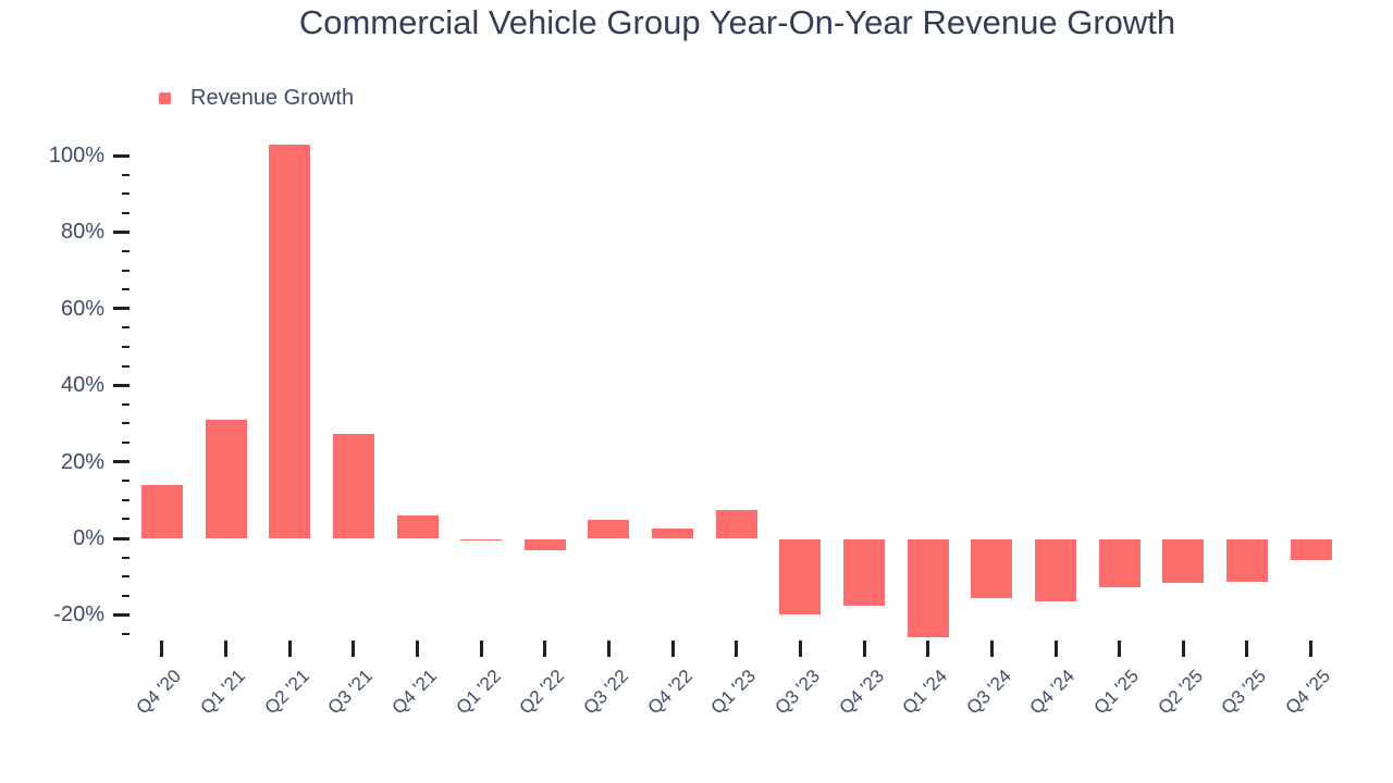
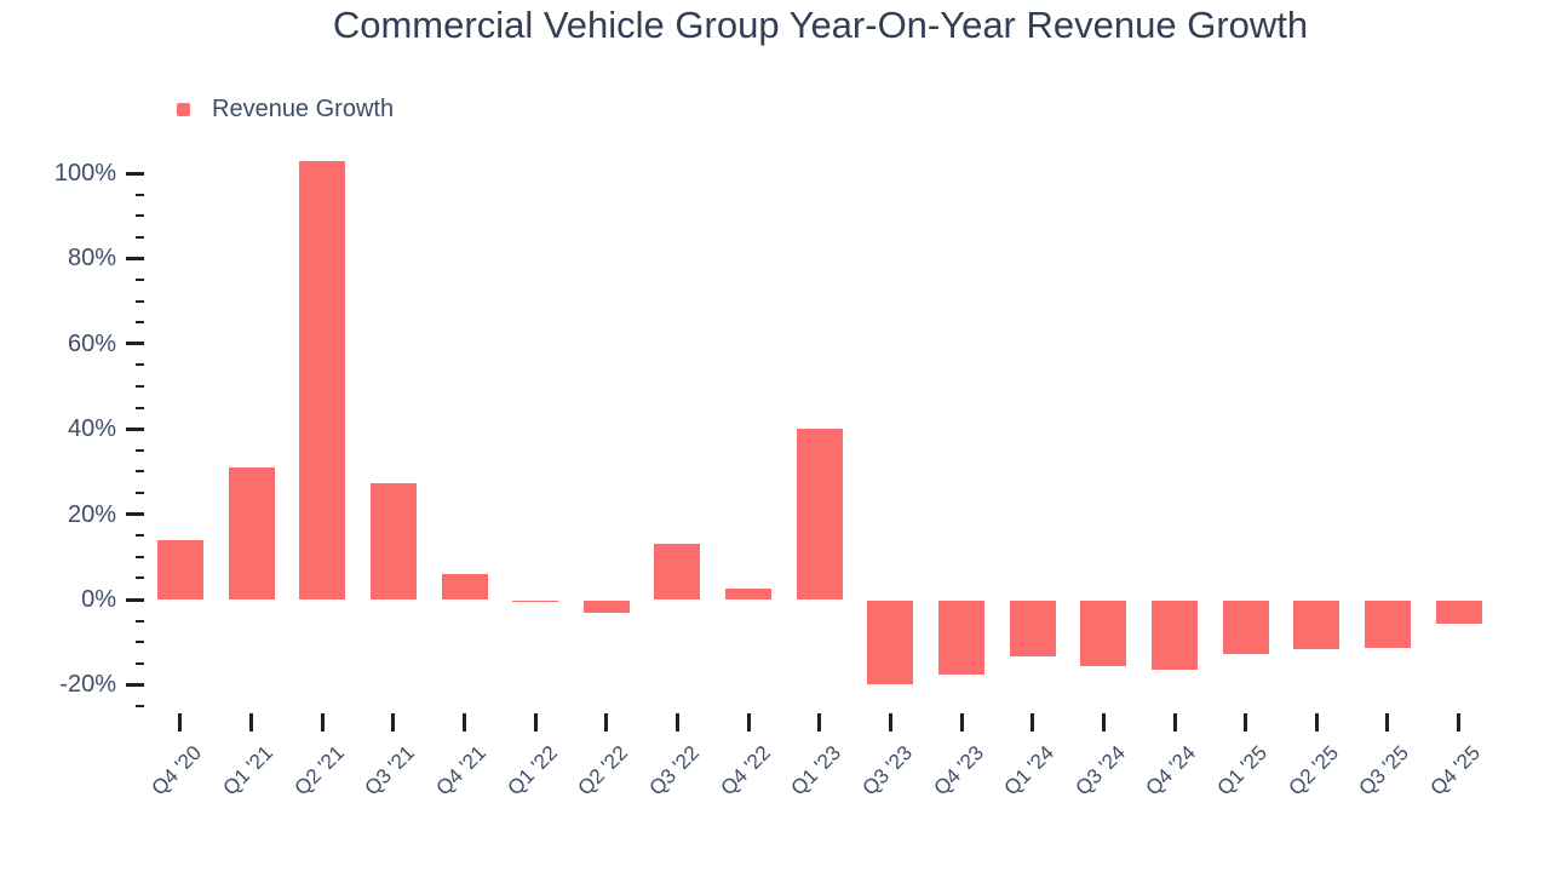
Q3 '22: 5% -> 13%
Q1 '23: 7% -> 40%
Q1 '24: -26% -> -13%
